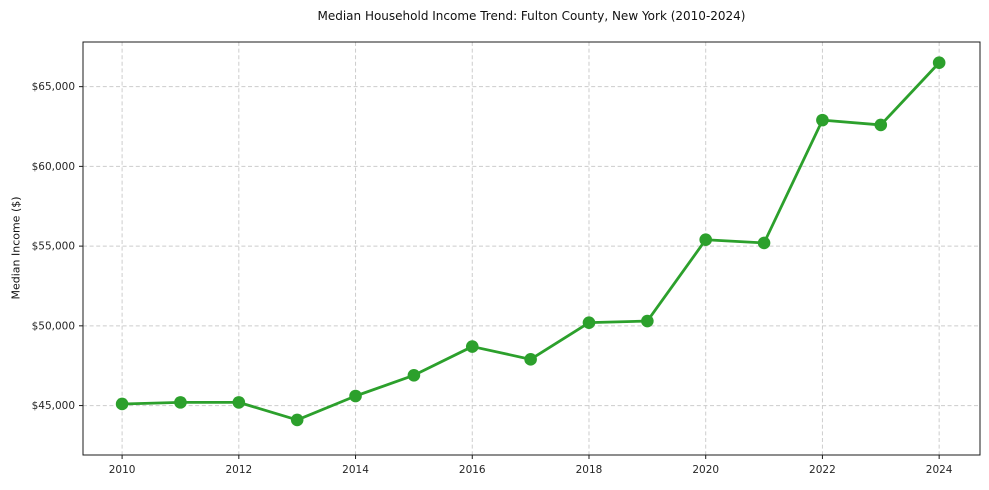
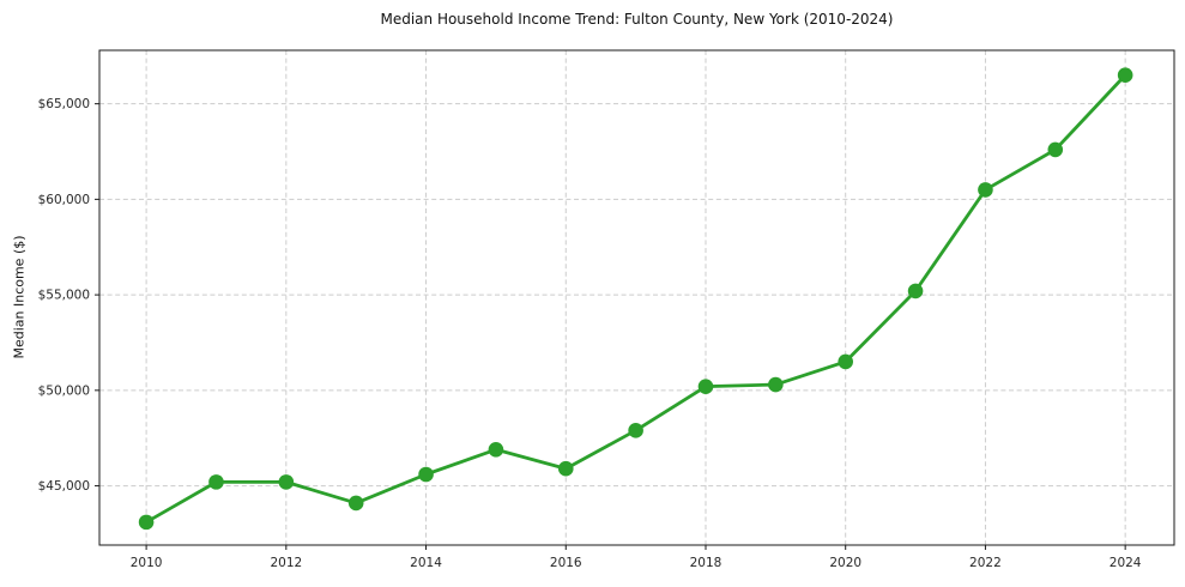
2010: $45100 -> $43100
2016: $48700 -> $45900
2020: $55400 -> $51500
2022: $62900 -> $60500
